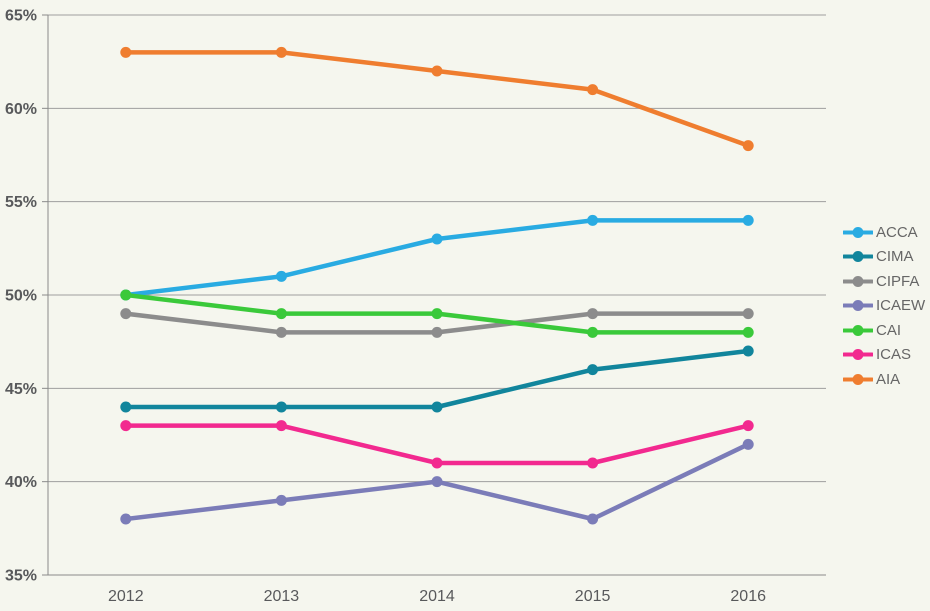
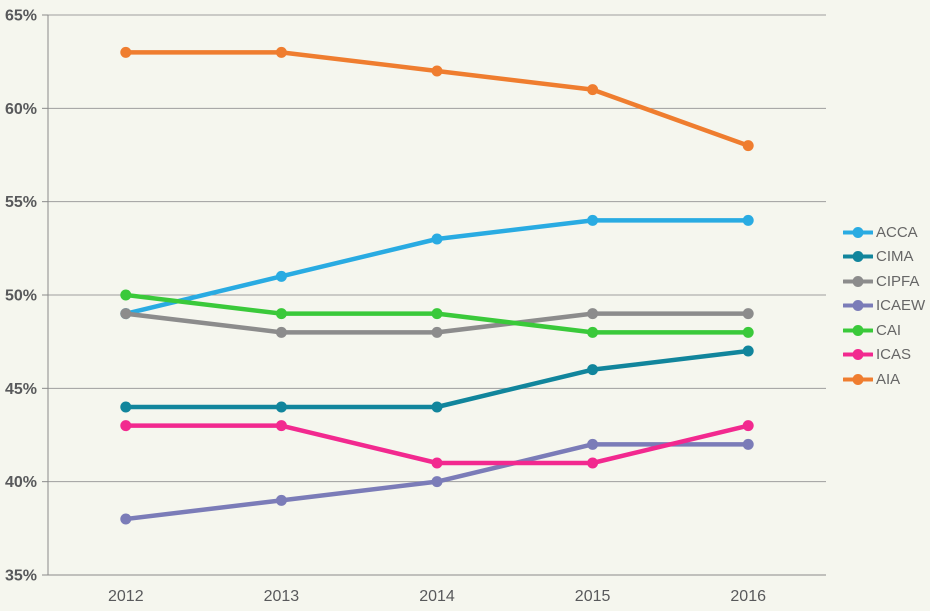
ACCA/2012: 50% -> 49%
ICAEW/2015: 38% -> 42%
